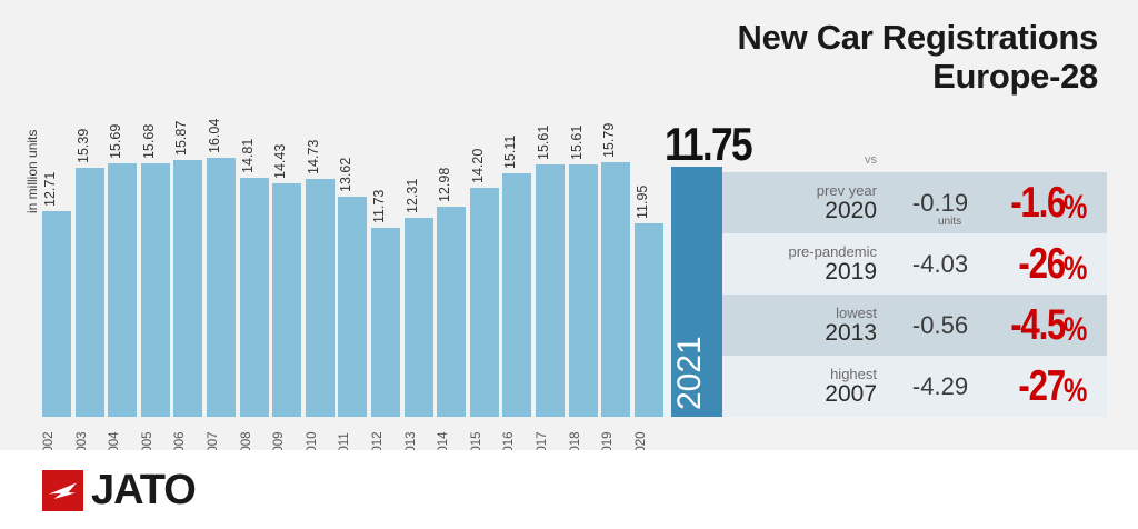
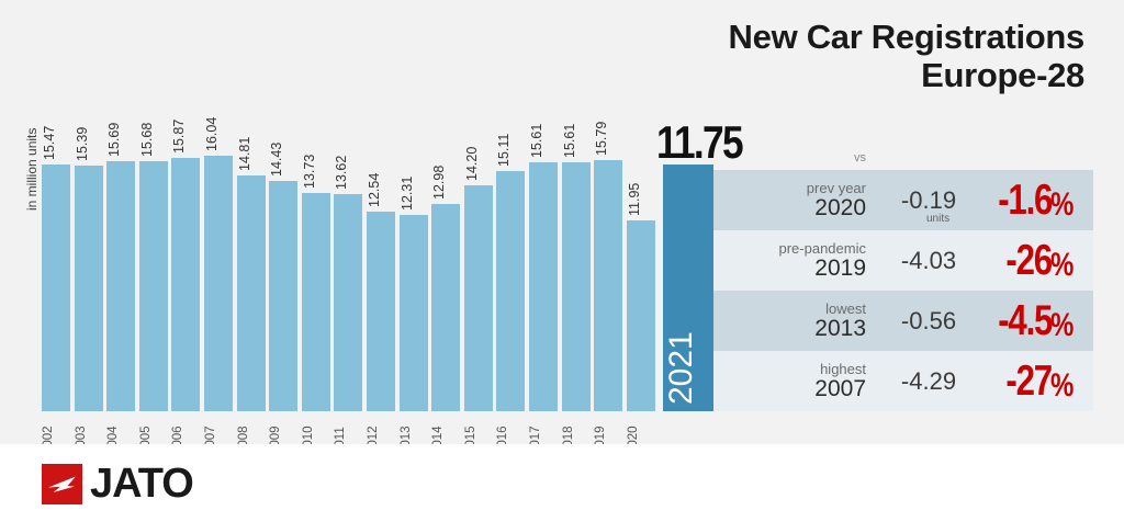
2002: 12.71 -> 15.47
2010: 14.73 -> 13.73
2012: 11.73 -> 12.54
